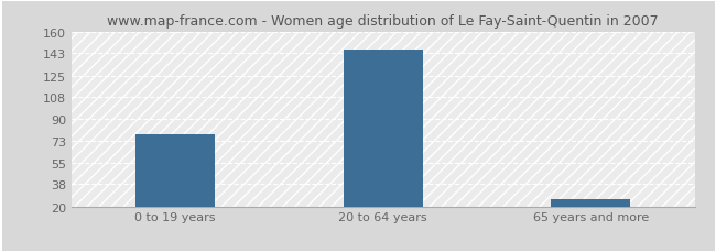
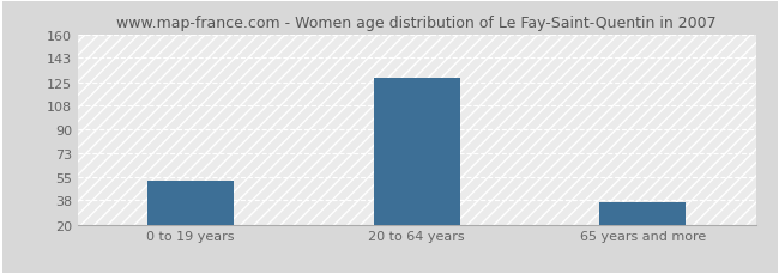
0 to 19 years: 78 -> 52
20 to 64 years: 146 -> 128
65 years and more: 26 -> 36
